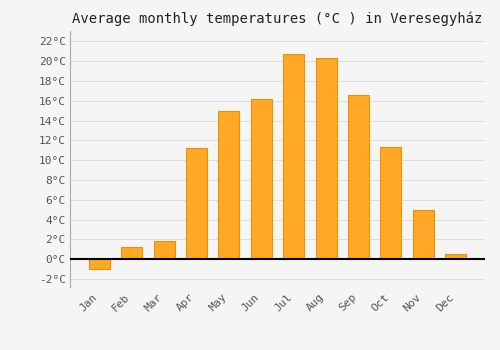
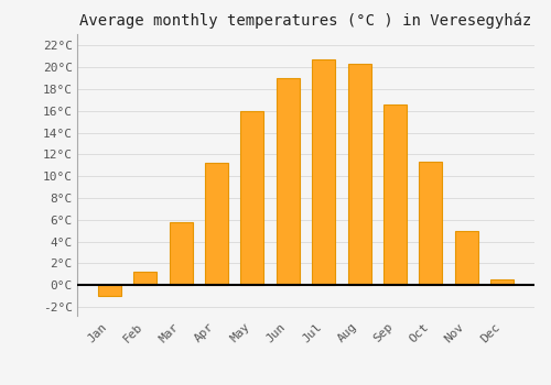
Mar: 1.8°C -> 5.8°C
May: 15.0°C -> 16.0°C
Jun: 16.2°C -> 19.0°C
